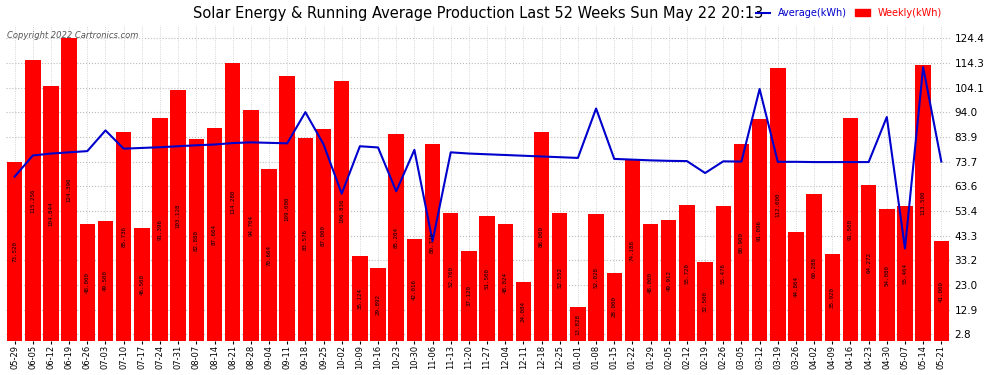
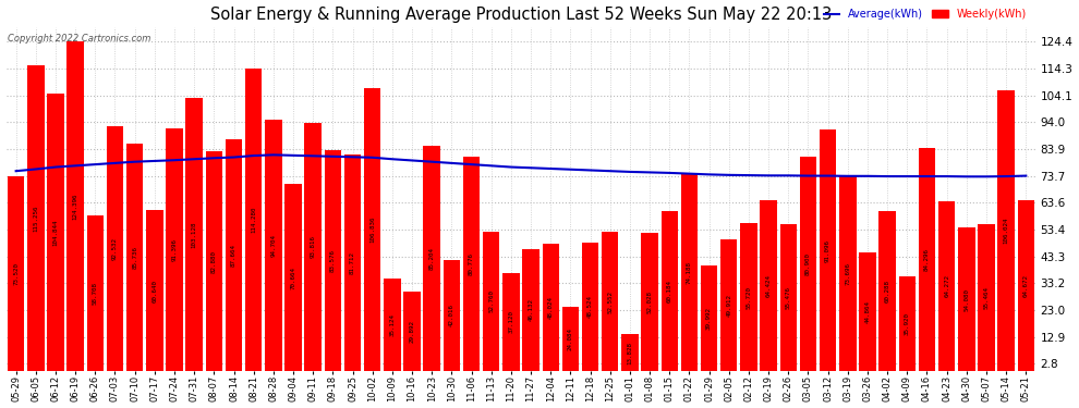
Average(kWh)/05-29: 67.5 -> 75.5
Weekly(kWh)/06-26: 48.0 -> 58.7
Weekly(kWh)/07-03: 49.5 -> 92.5
Average(kWh)/07-03: 86.5 -> 78.5
Weekly(kWh)/07-17: 46.5 -> 60.6
Weekly(kWh)/09-11: 109.0 -> 93.8
Average(kWh)/09-18: 94.0 -> 81.0
Weekly(kWh)/09-25: 87.0 -> 81.7
Average(kWh)/10-02: 60.5 -> 80.6
Average(kWh)/10-23: 61.5 -> 79.0
Average(kWh)/11-06: 41.0 -> 78.0
Weekly(kWh)/11-27: 51.5 -> 46.1
Weekly(kWh)/12-18: 86.0 -> 48.5
Average(kWh)/01-08: 95.5 -> 75.0
Weekly(kWh)/01-15: 28.0 -> 60.2
Weekly(kWh)/01-29: 48.0 -> 40.0
Weekly(kWh)/02-19: 32.5 -> 64.4
Average(kWh)/02-19: 69.0 -> 73.8
Average(kWh)/03-12: 103.5 -> 73.7
Weekly(kWh)/03-19: 112.0 -> 73.7
Weekly(kWh)/04-16: 91.5 -> 84.3
Average(kWh)/04-30: 92.0 -> 73.4
Average(kWh)/05-07: 38.0 -> 73.4
Weekly(kWh)/05-14: 113.5 -> 106.0
Average(kWh)/05-14: 112.5 -> 73.5
Weekly(kWh)/05-21: 41.0 -> 64.7
